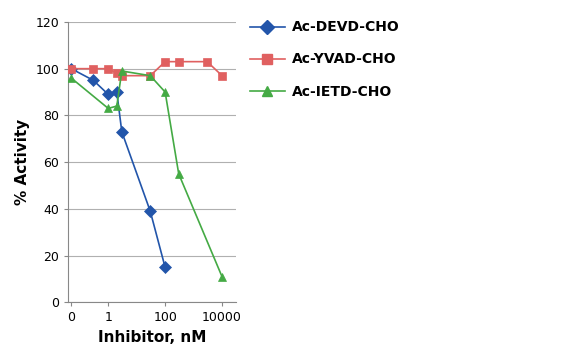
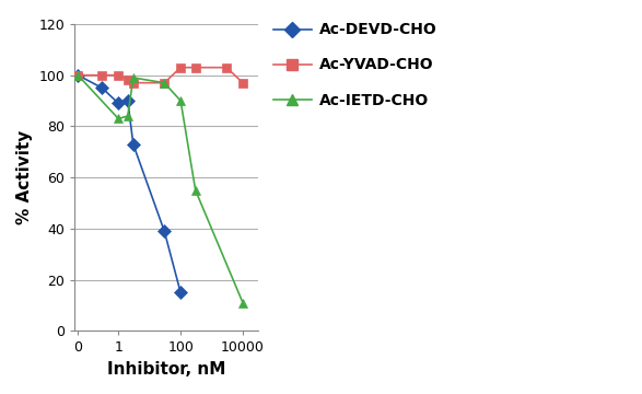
Ac-IETD-CHO/0: 96 -> 100
